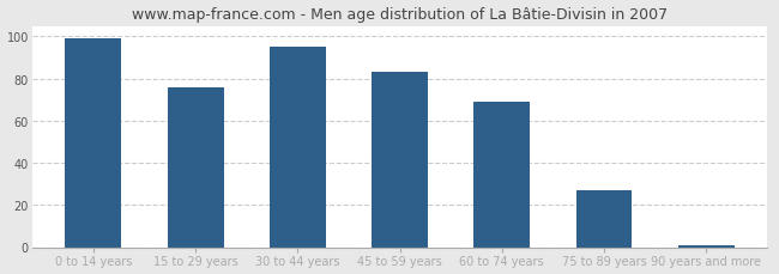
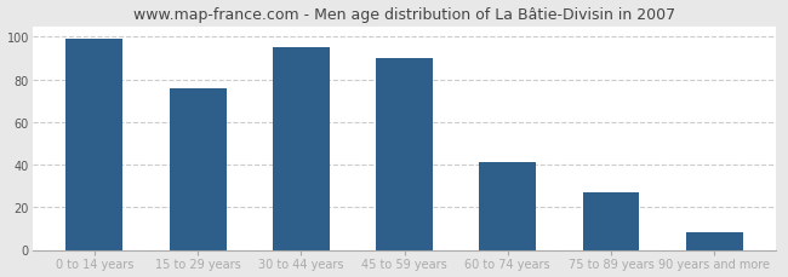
45 to 59 years: 83 -> 90
60 to 74 years: 69 -> 41
90 years and more: 1 -> 8
